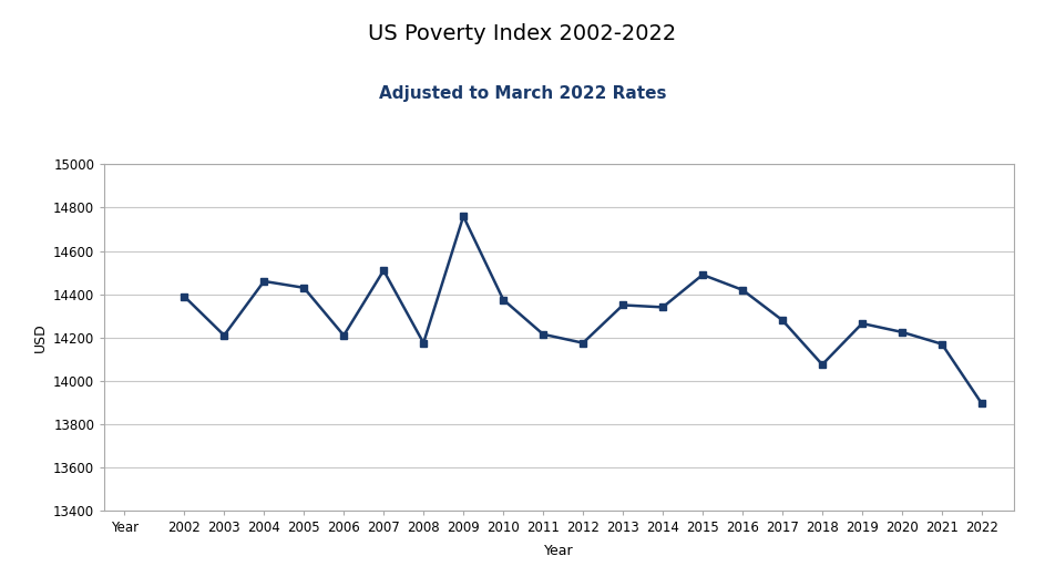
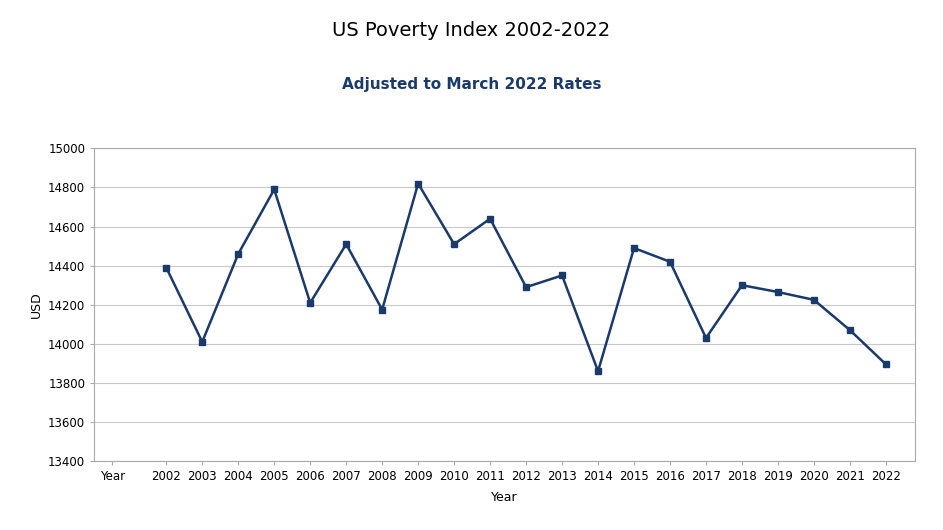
2003: 14210 -> 14010
2005: 14430 -> 14790
2009: 14760 -> 14820
2010: 14380 -> 14510
2011: 14220 -> 14640
2012: 14180 -> 14290
2014: 14340 -> 13860
2017: 14280 -> 14030
2018: 14080 -> 14300
2021: 14170 -> 14070
